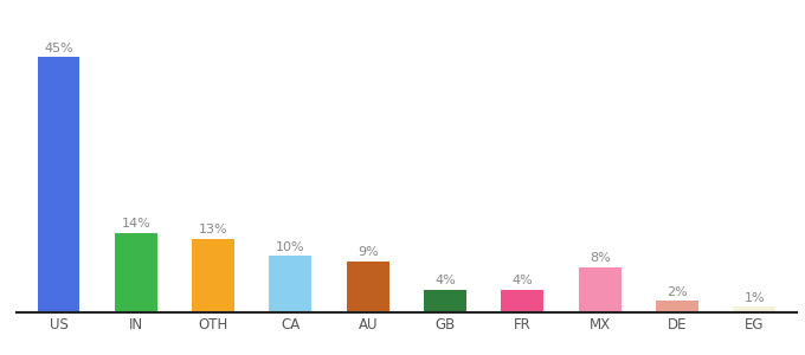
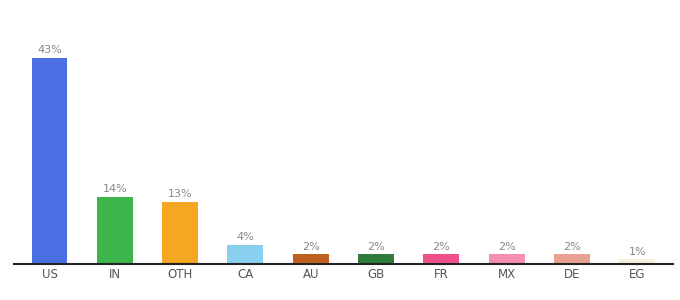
US: 45% -> 43%
CA: 10% -> 4%
AU: 9% -> 2%
GB: 4% -> 2%
FR: 4% -> 2%
MX: 8% -> 2%
